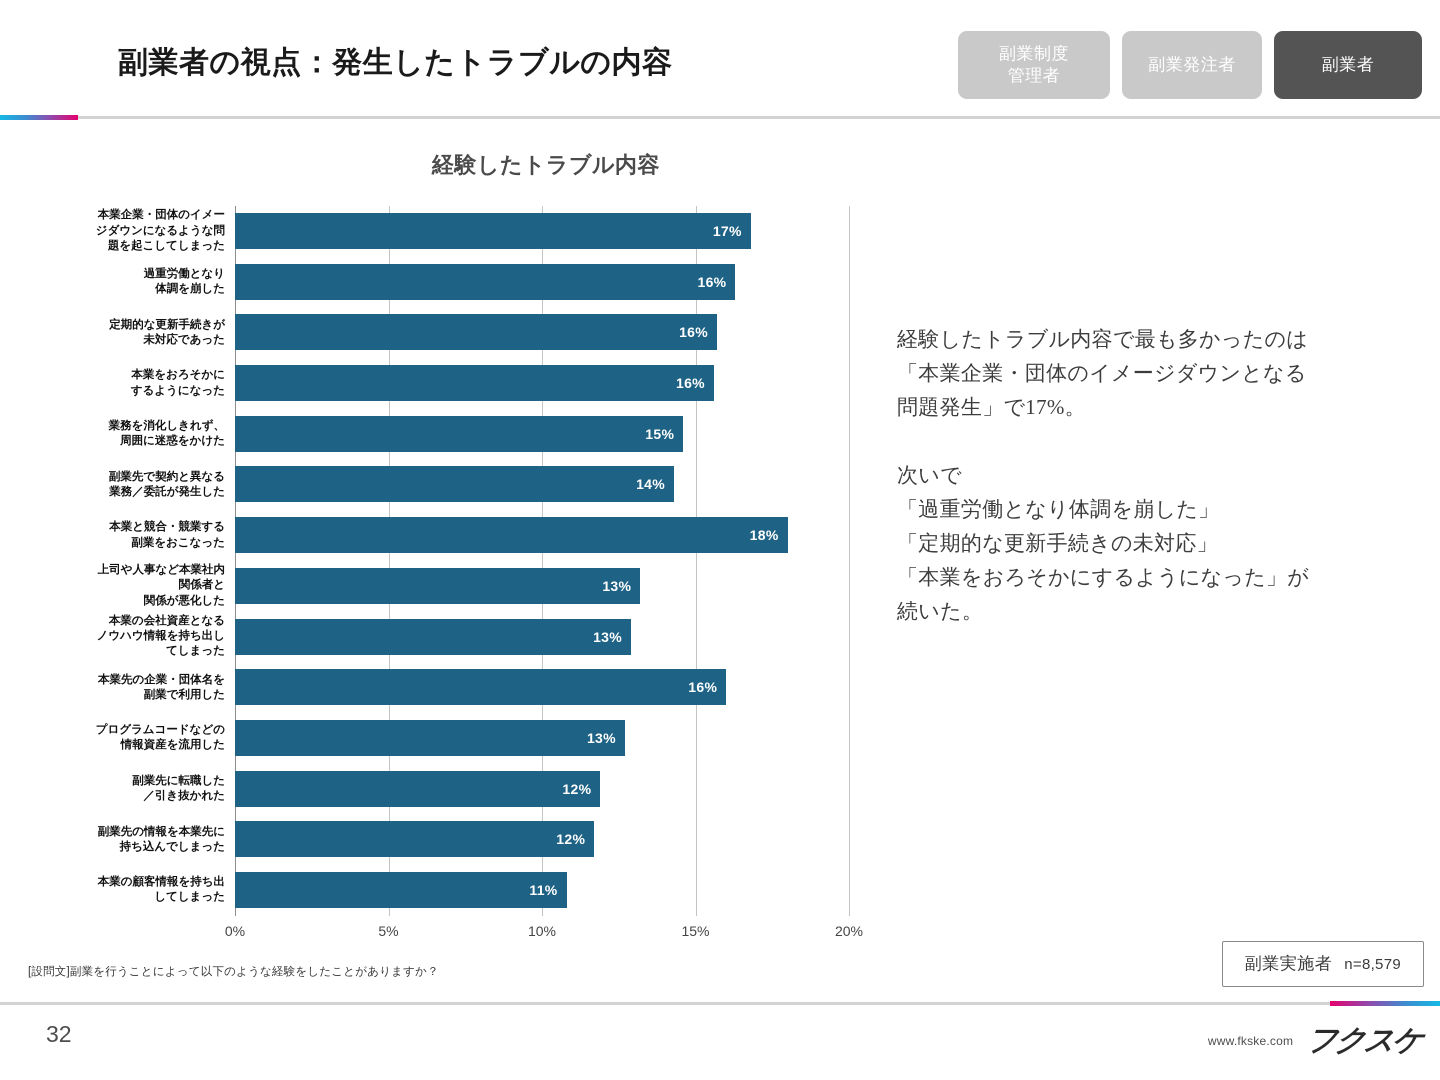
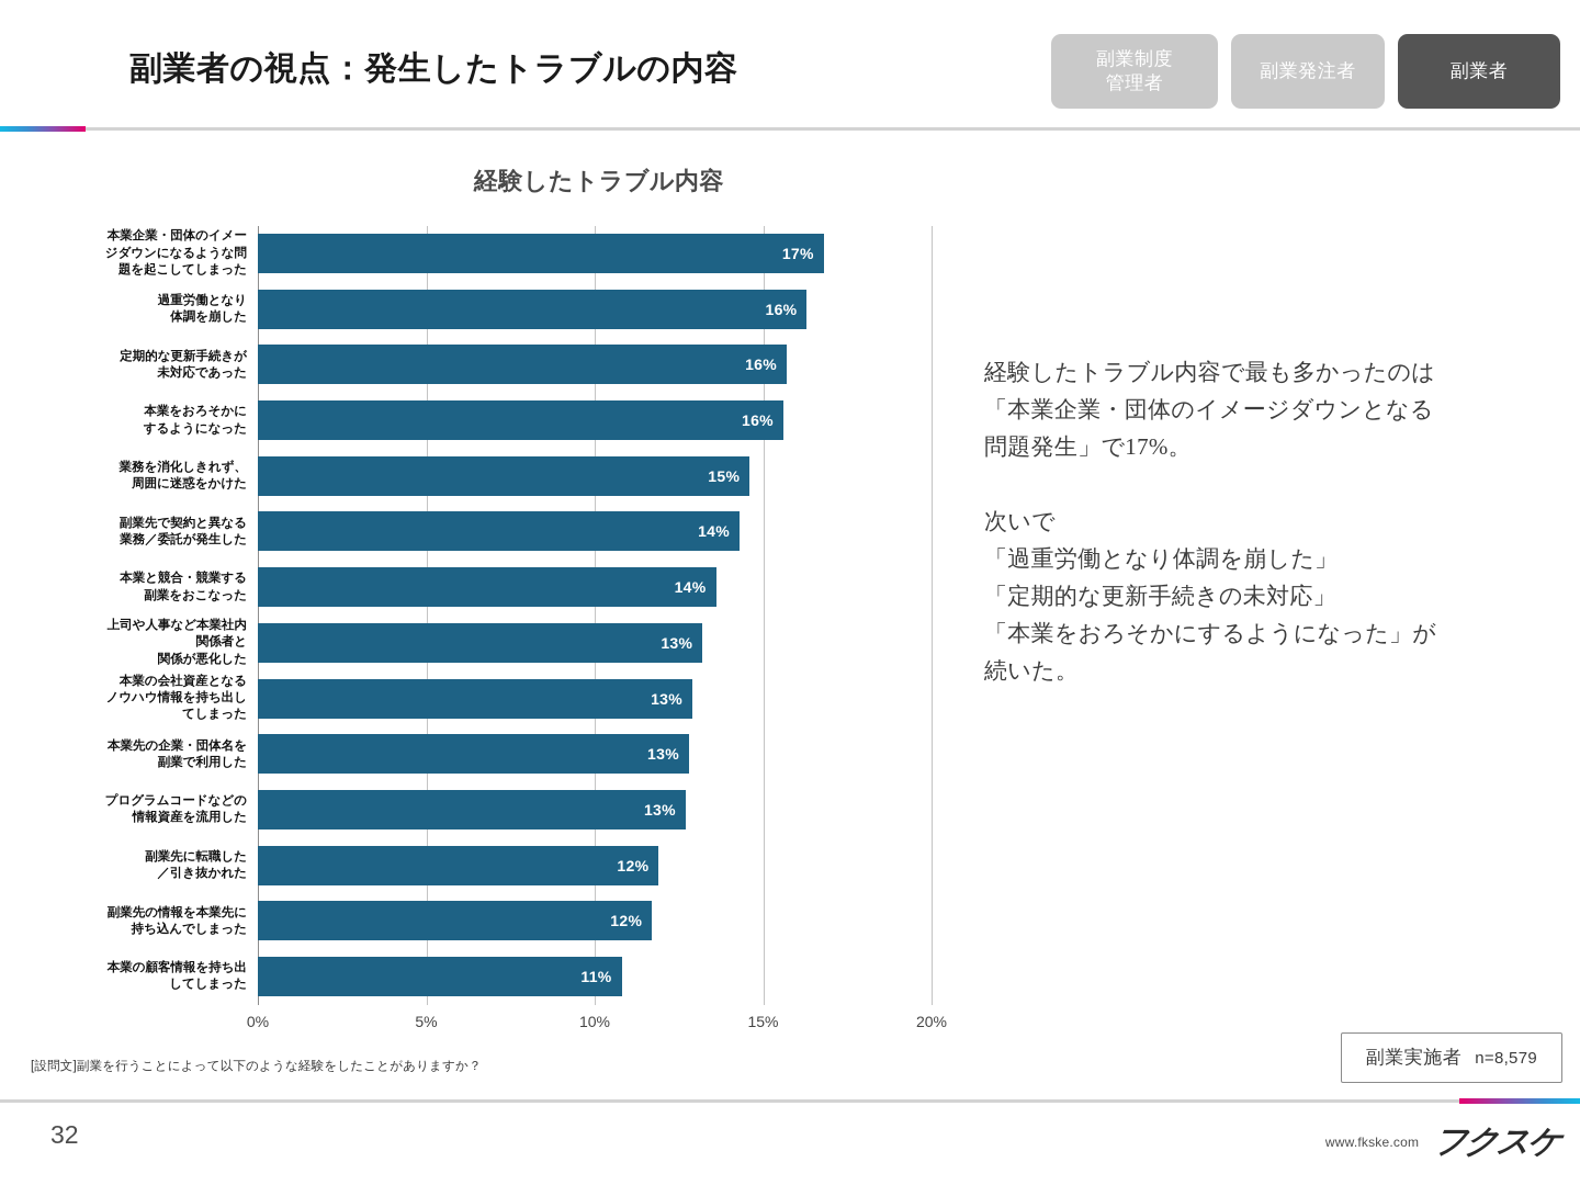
本業と競合・競業する 副業をおこなった: 18% -> 14%
本業先の企業・団体名を 副業で利用した: 16% -> 13%
